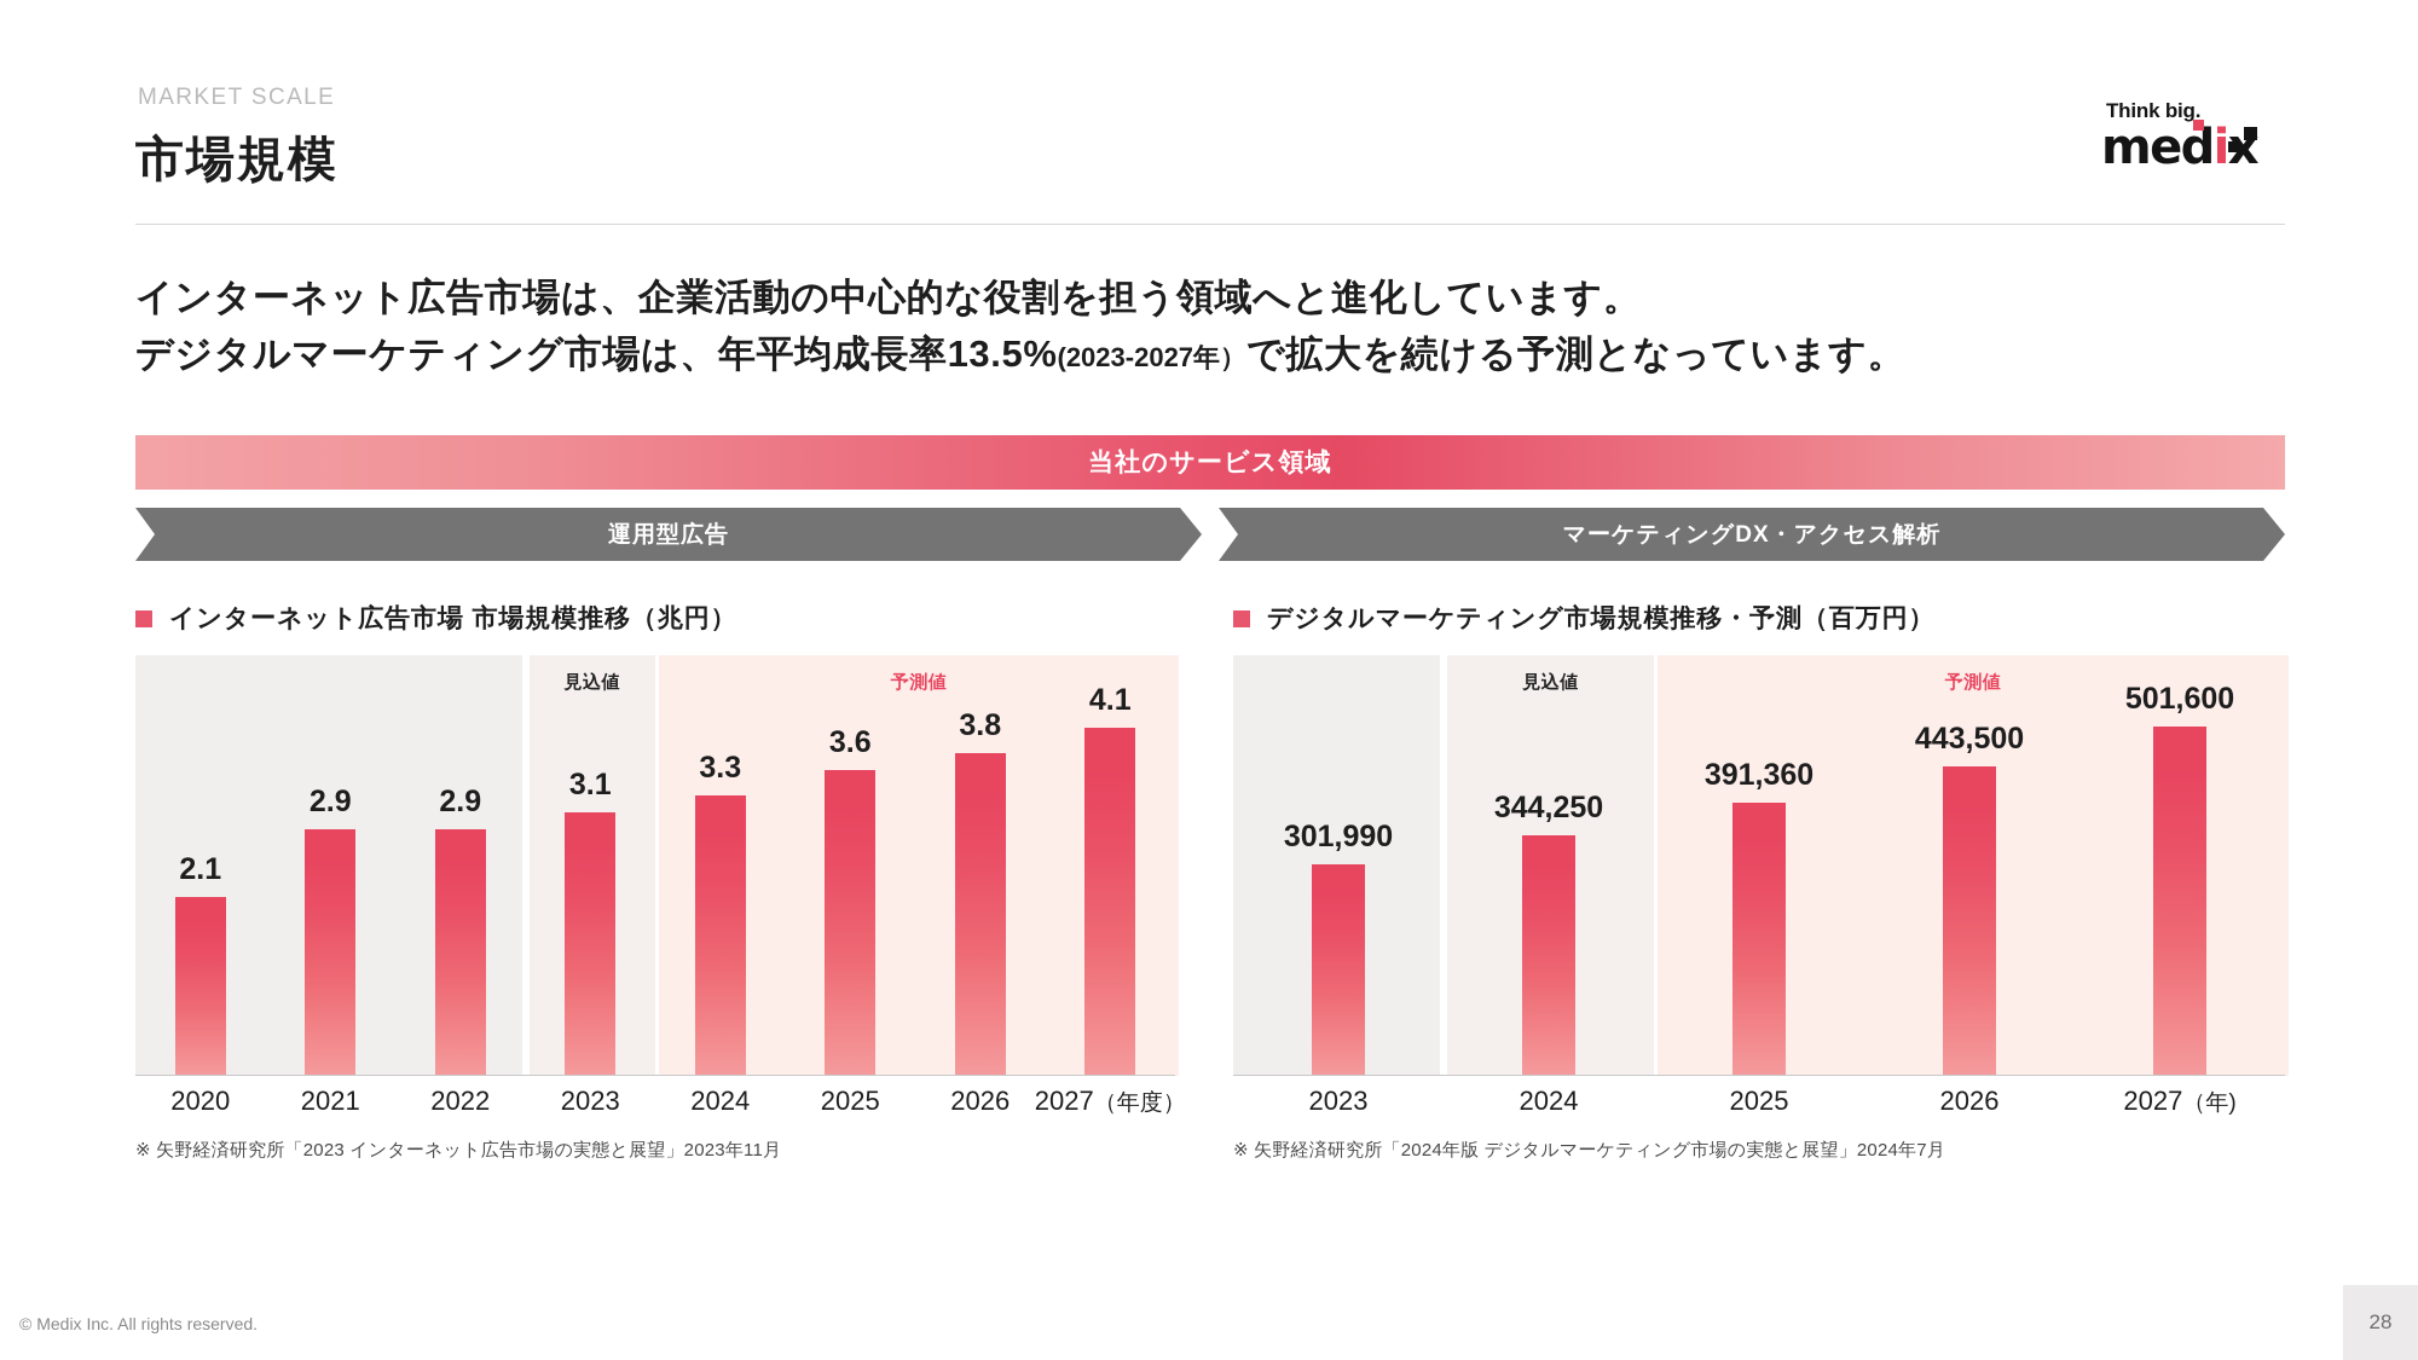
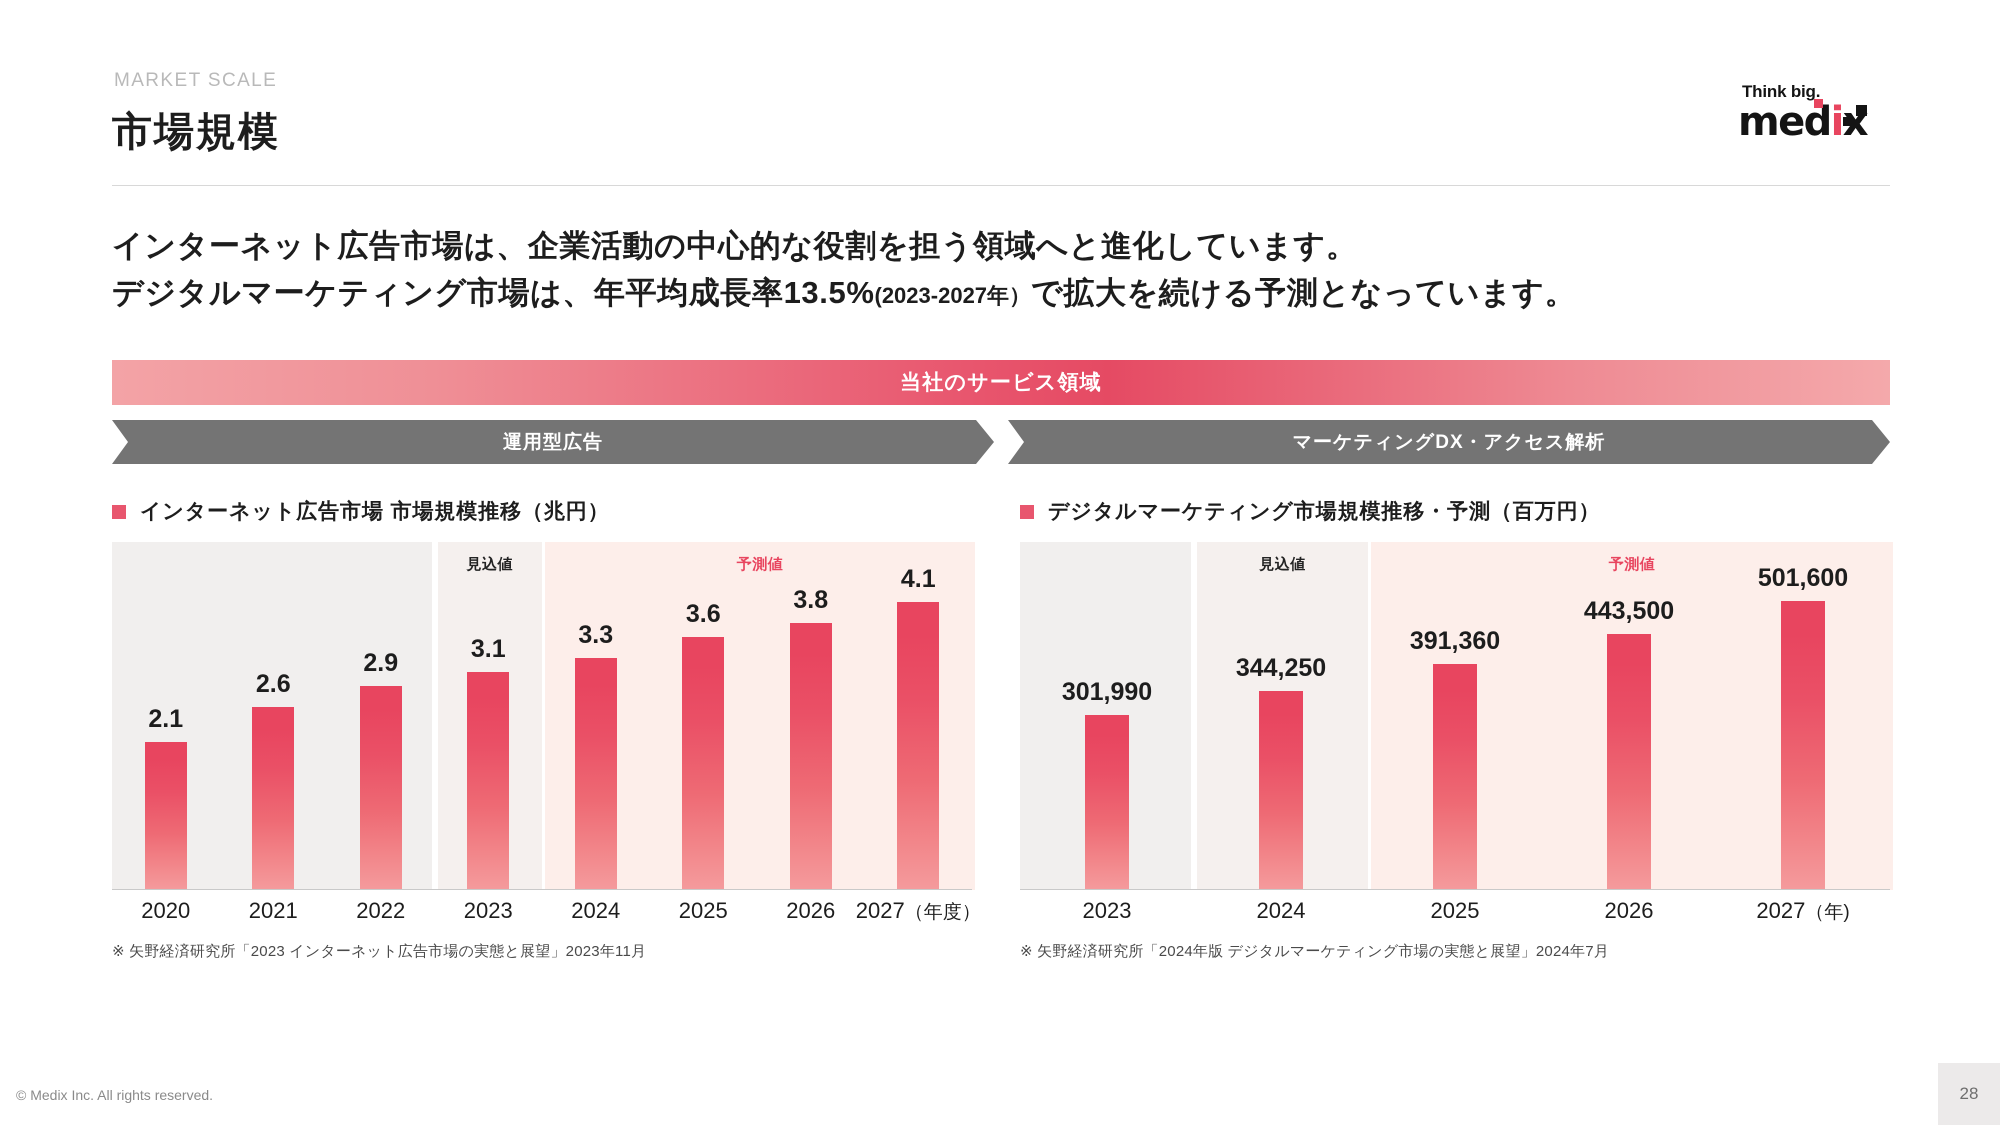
インターネット広告市場 市場規模推移（兆円）/2021: 2.9 -> 2.6
